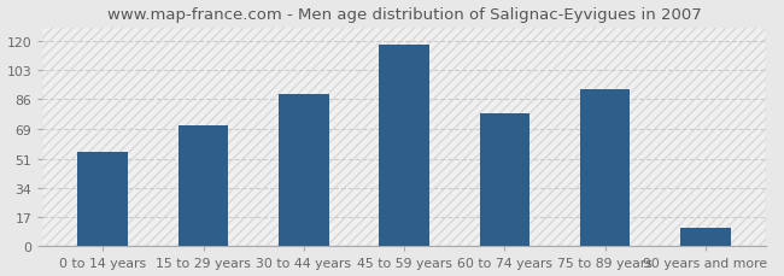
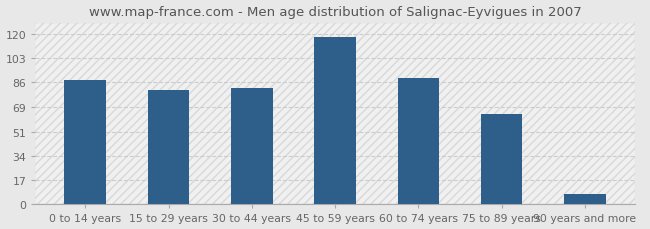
0 to 14 years: 55 -> 88
15 to 29 years: 71 -> 81
30 to 44 years: 89 -> 82
60 to 74 years: 78 -> 89
75 to 89 years: 92 -> 64
90 years and more: 11 -> 7
